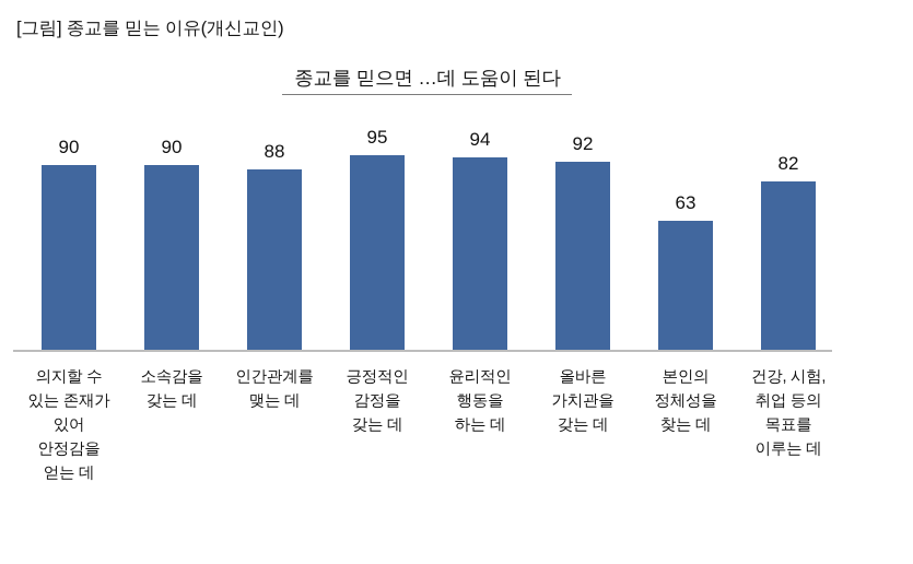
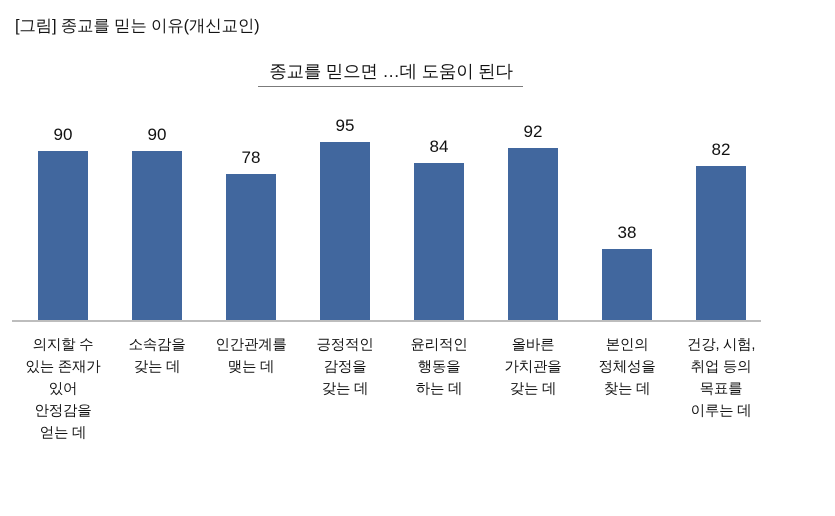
인간관계를 맺는 데: 88 -> 78
윤리적인 행동을 하는 데: 94 -> 84
본인의 정체성을 찾는 데: 63 -> 38
